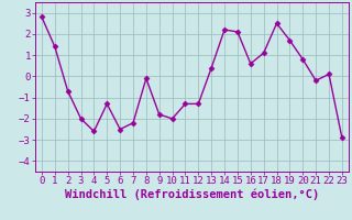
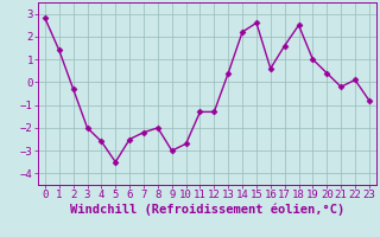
2: -0.7 -> -0.3
5: -1.3 -> -3.5
8: -0.1 -> -2.0
9: -1.8 -> -3.0
10: -2.0 -> -2.7
15: 2.1 -> 2.6
17: 1.1 -> 1.6
19: 1.7 -> 1.0
20: 0.8 -> 0.4
23: -2.9 -> -0.8
